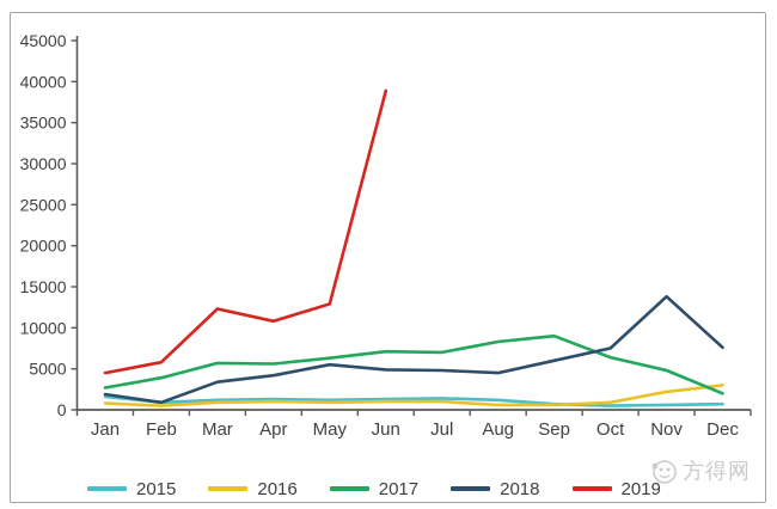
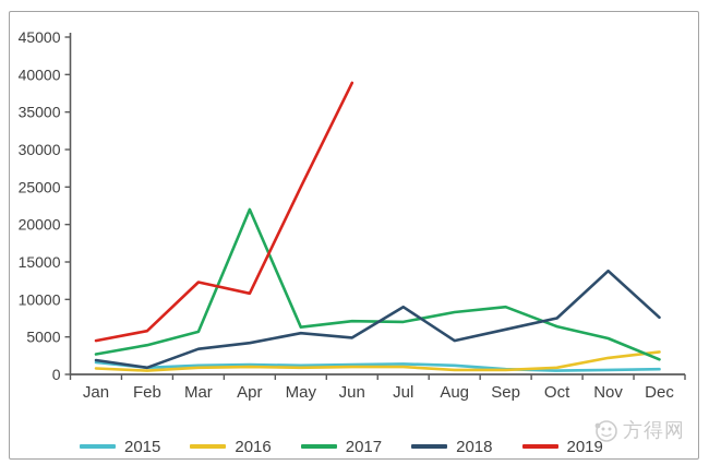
2017/Apr: 6000 -> 22000
2019/May: 13000 -> 25000
2018/Jul: 5000 -> 9000
